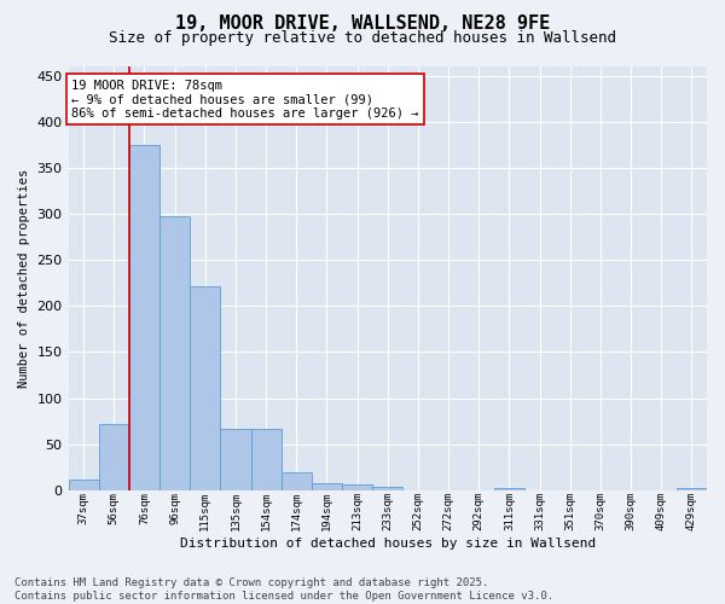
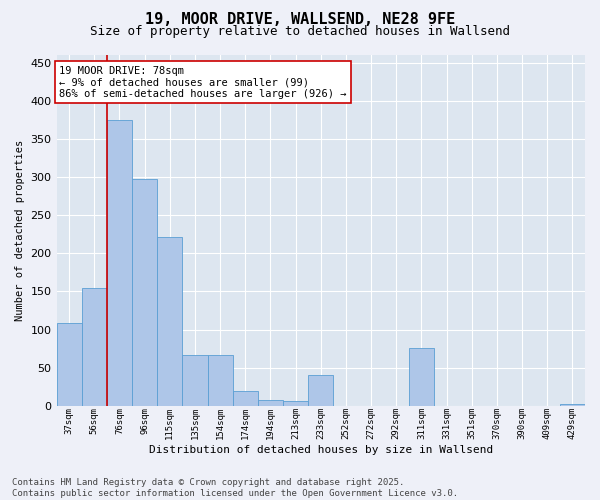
37sqm: 11 -> 108
56sqm: 72 -> 154
233sqm: 4 -> 40
311sqm: 3 -> 76
